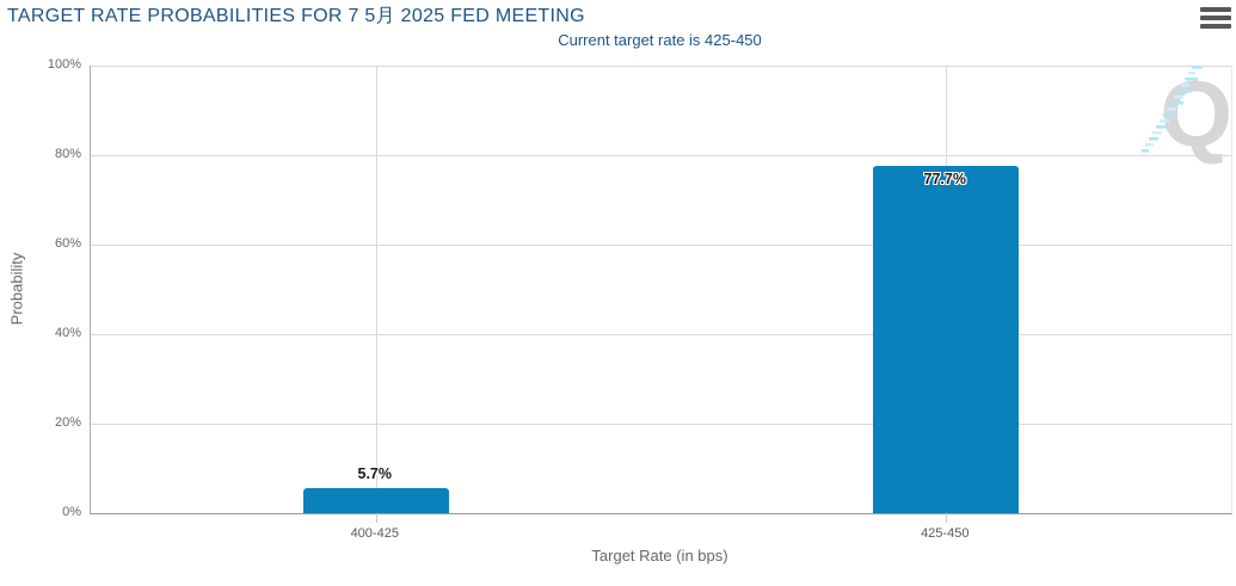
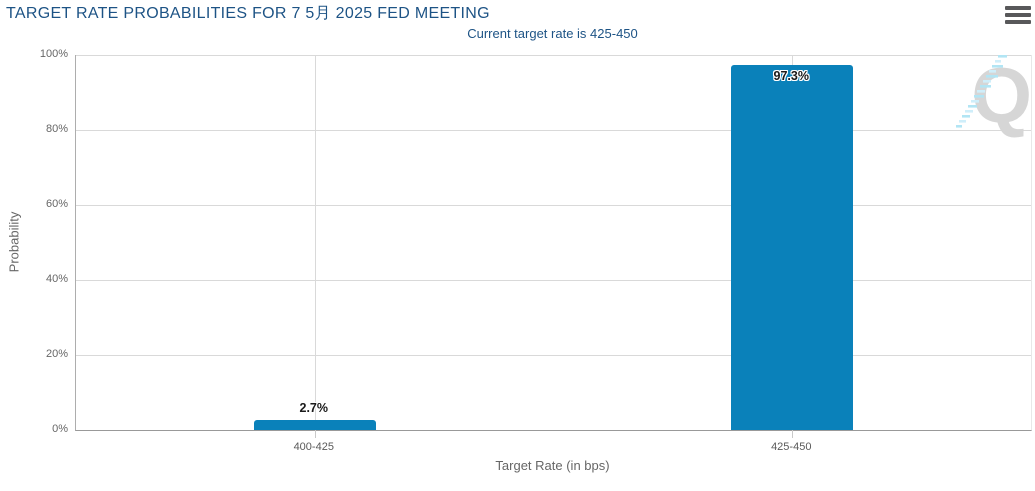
400-425: 5.7% -> 2.7%
425-450: 77.7% -> 97.3%
